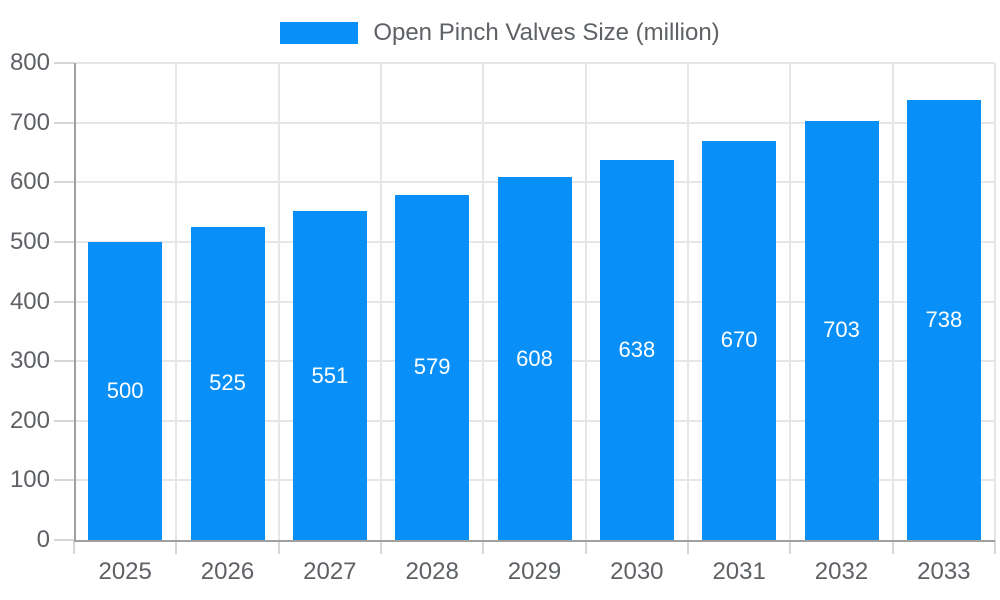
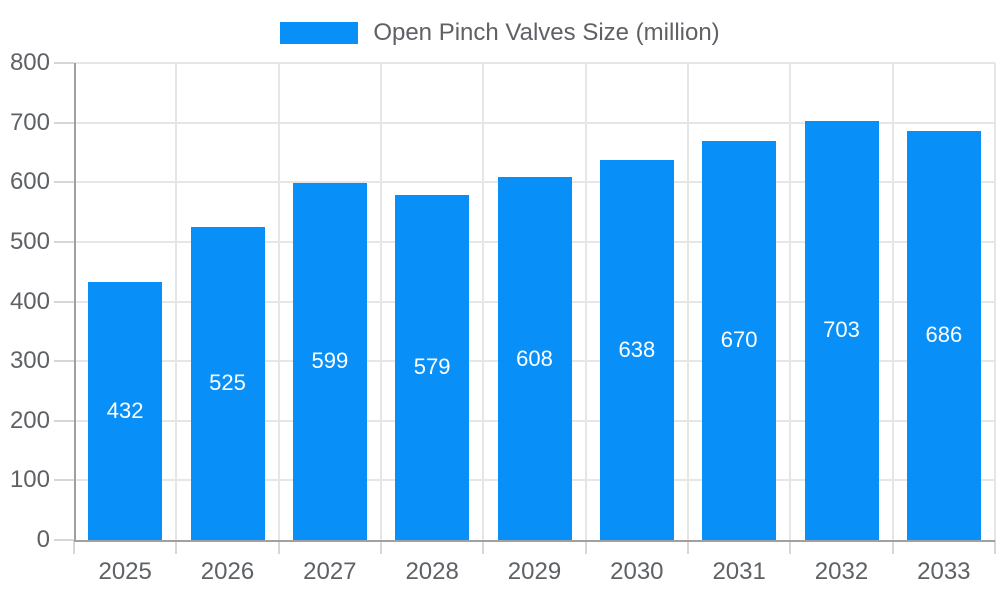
2025: 500 -> 432
2027: 551 -> 599
2033: 738 -> 686
